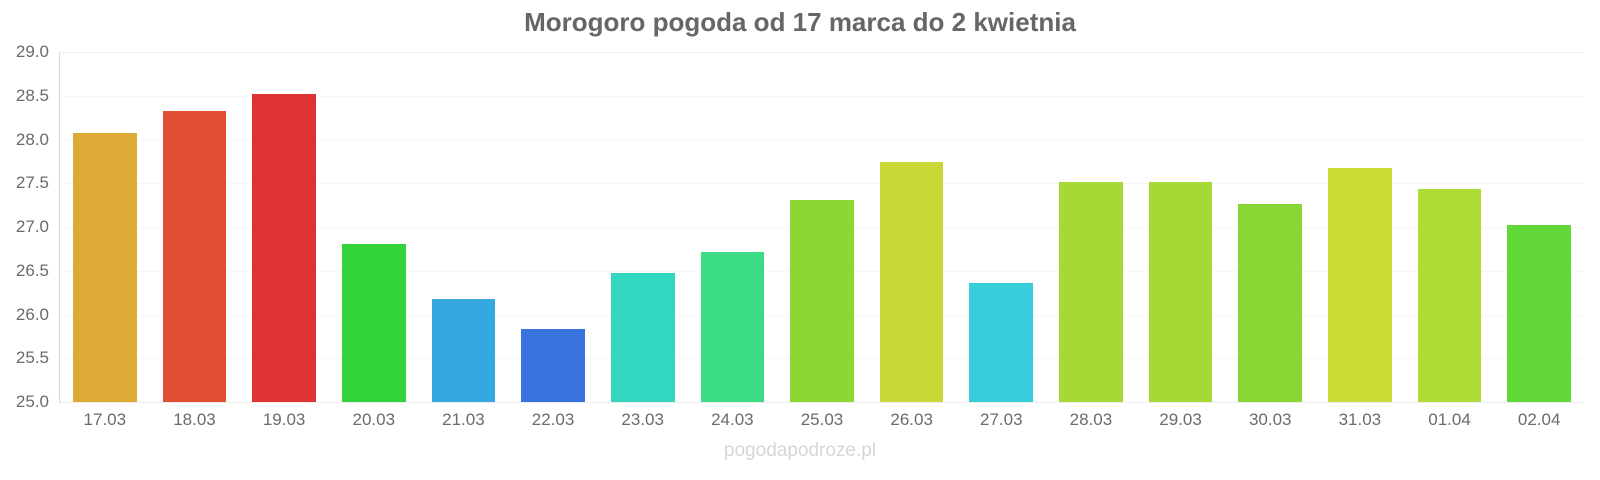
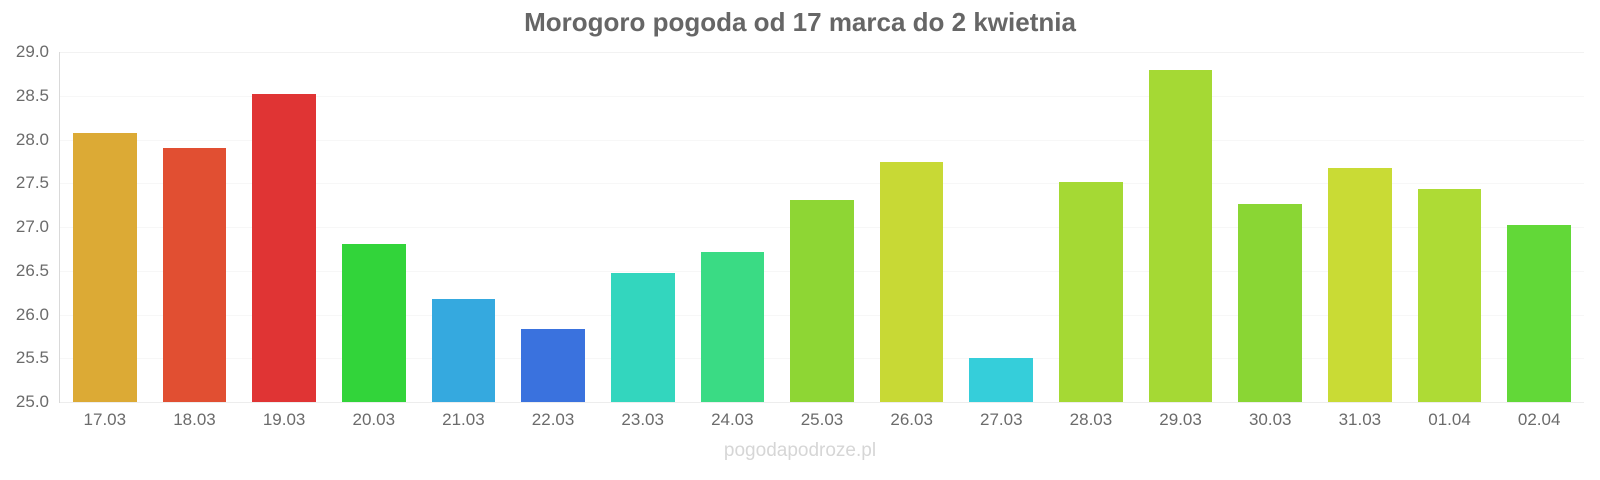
18.03: 28.3 -> 27.9
27.03: 26.4 -> 25.5
29.03: 27.5 -> 28.8
